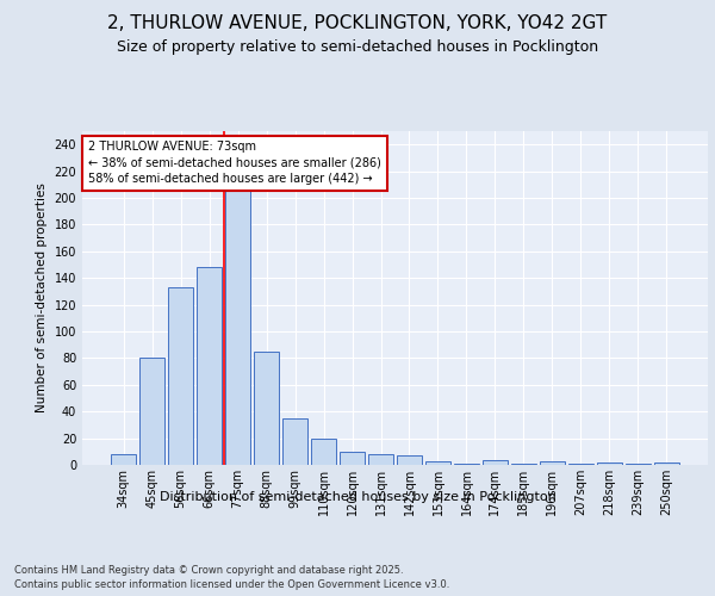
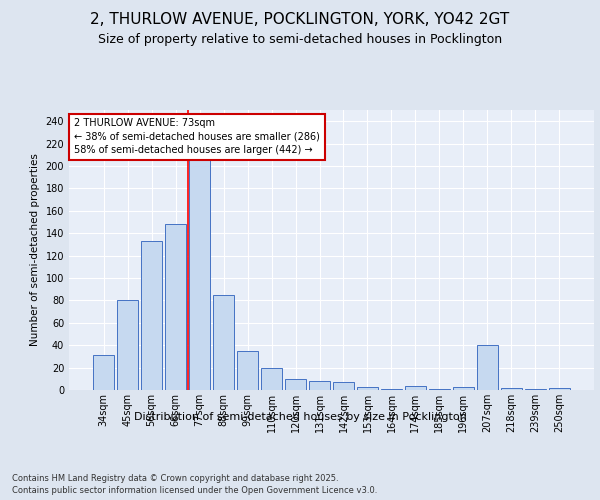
34sqm: 8 -> 31
207sqm: 1 -> 40
